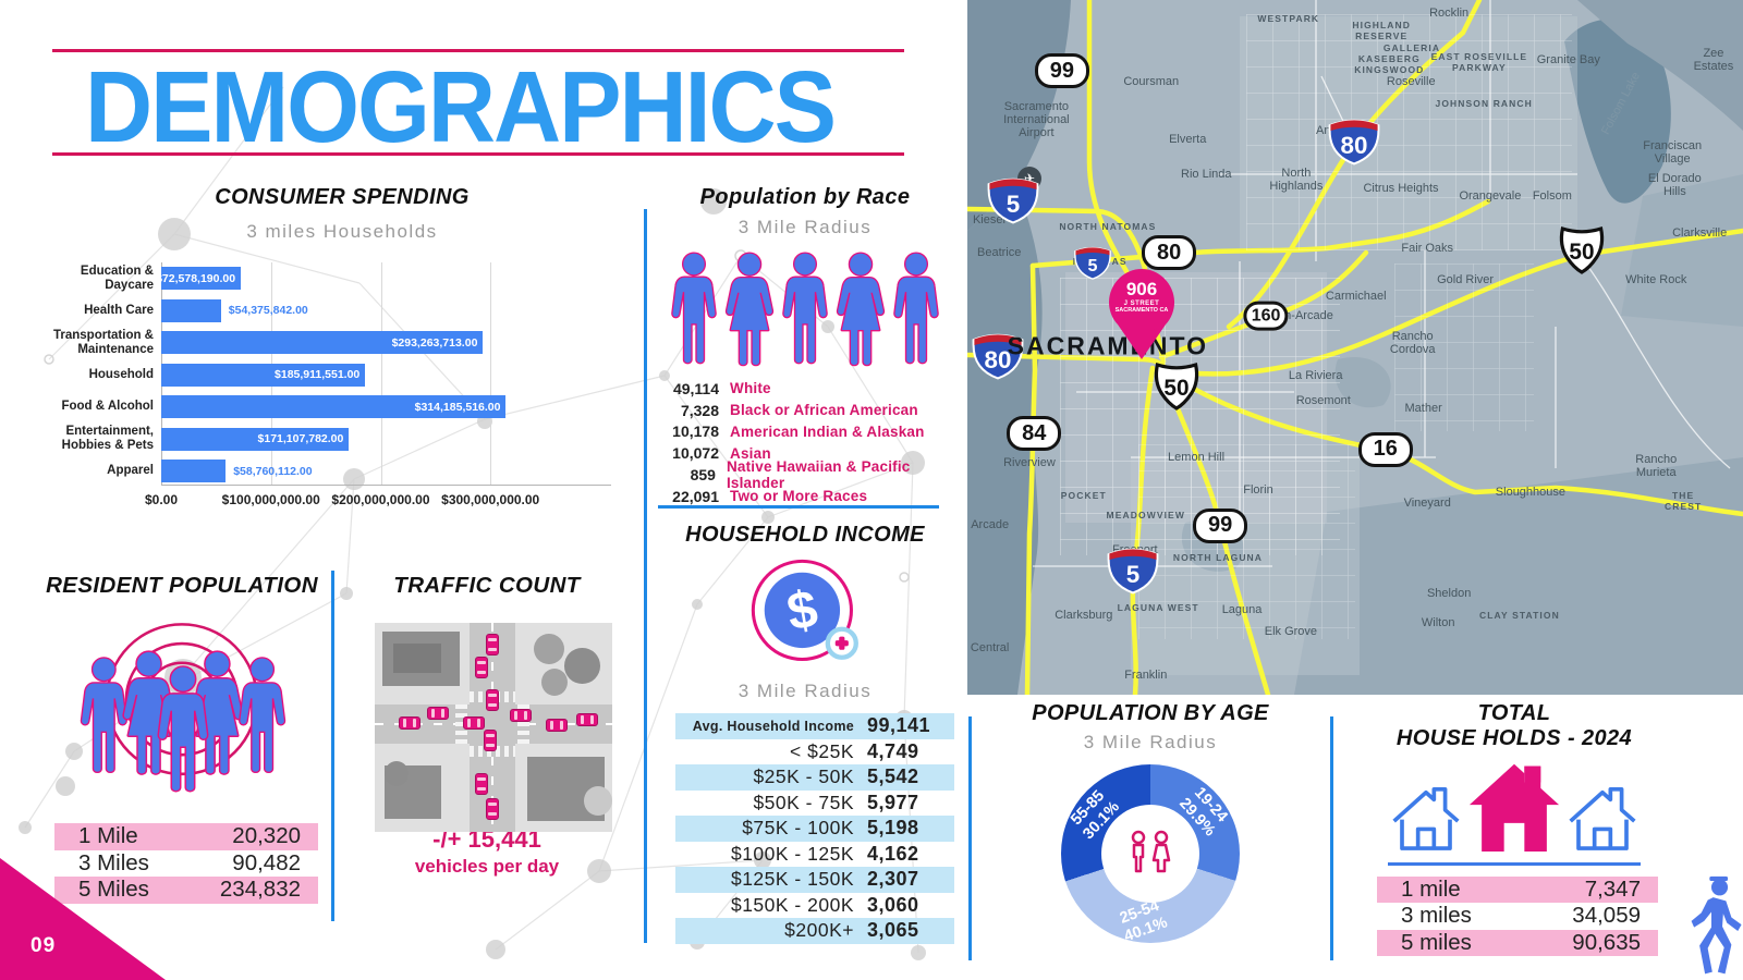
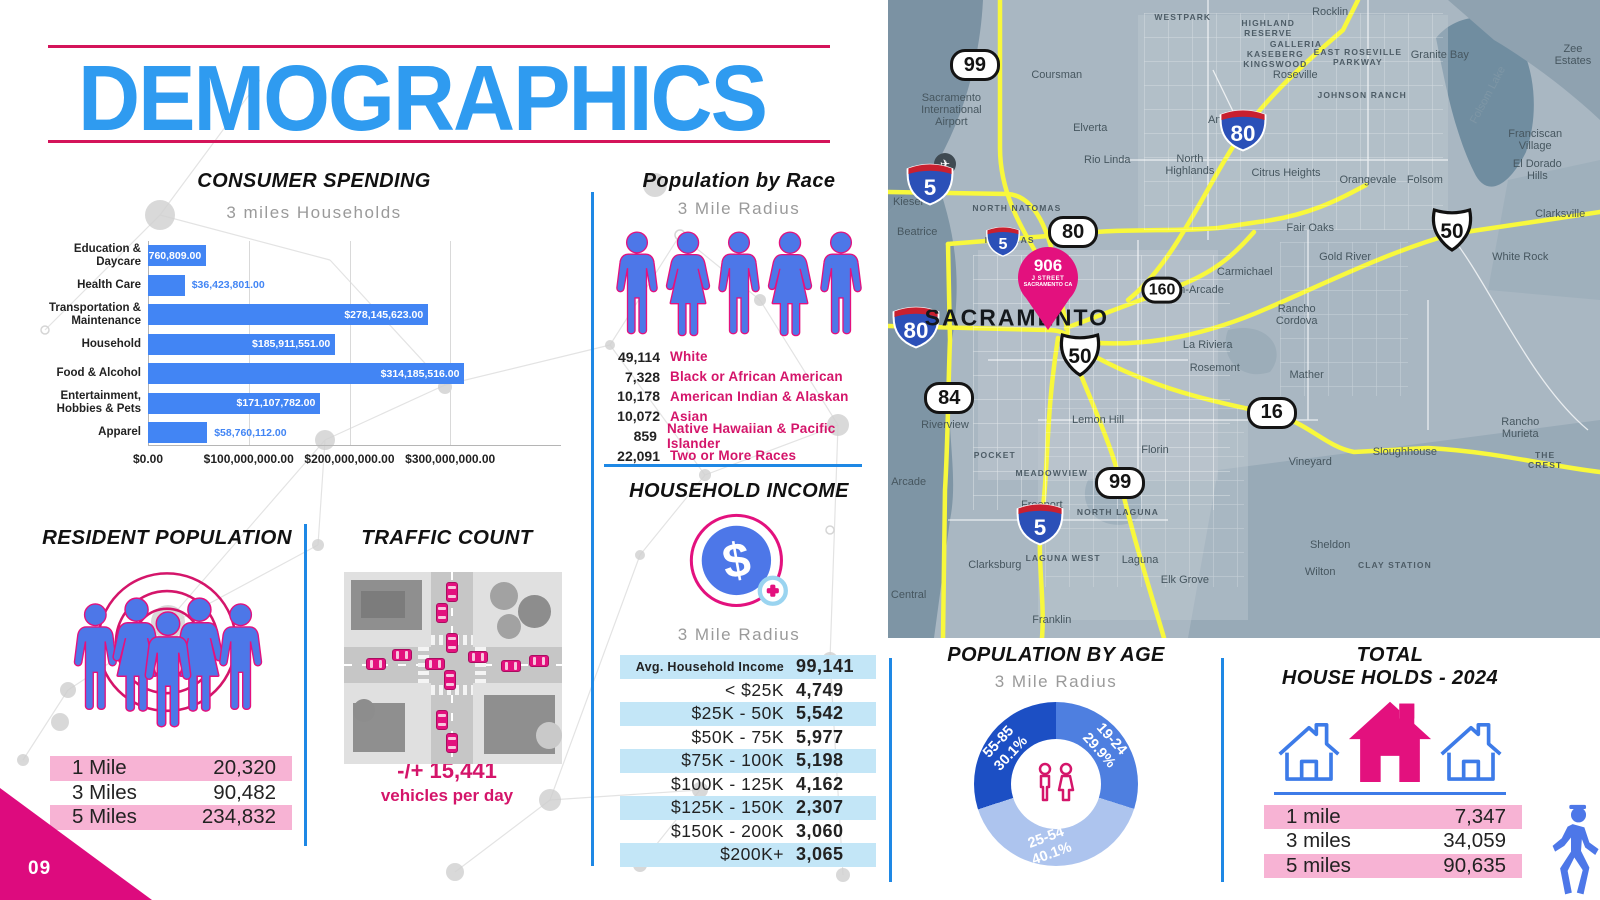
CONSUMER SPENDING/Education & Daycare: $72,578,190.00 -> $57,760,809.00
CONSUMER SPENDING/Health Care: $54,375,842.00 -> $36,423,801.00
CONSUMER SPENDING/Transportation & Maintenance: $293,263,713.00 -> $278,145,623.00
